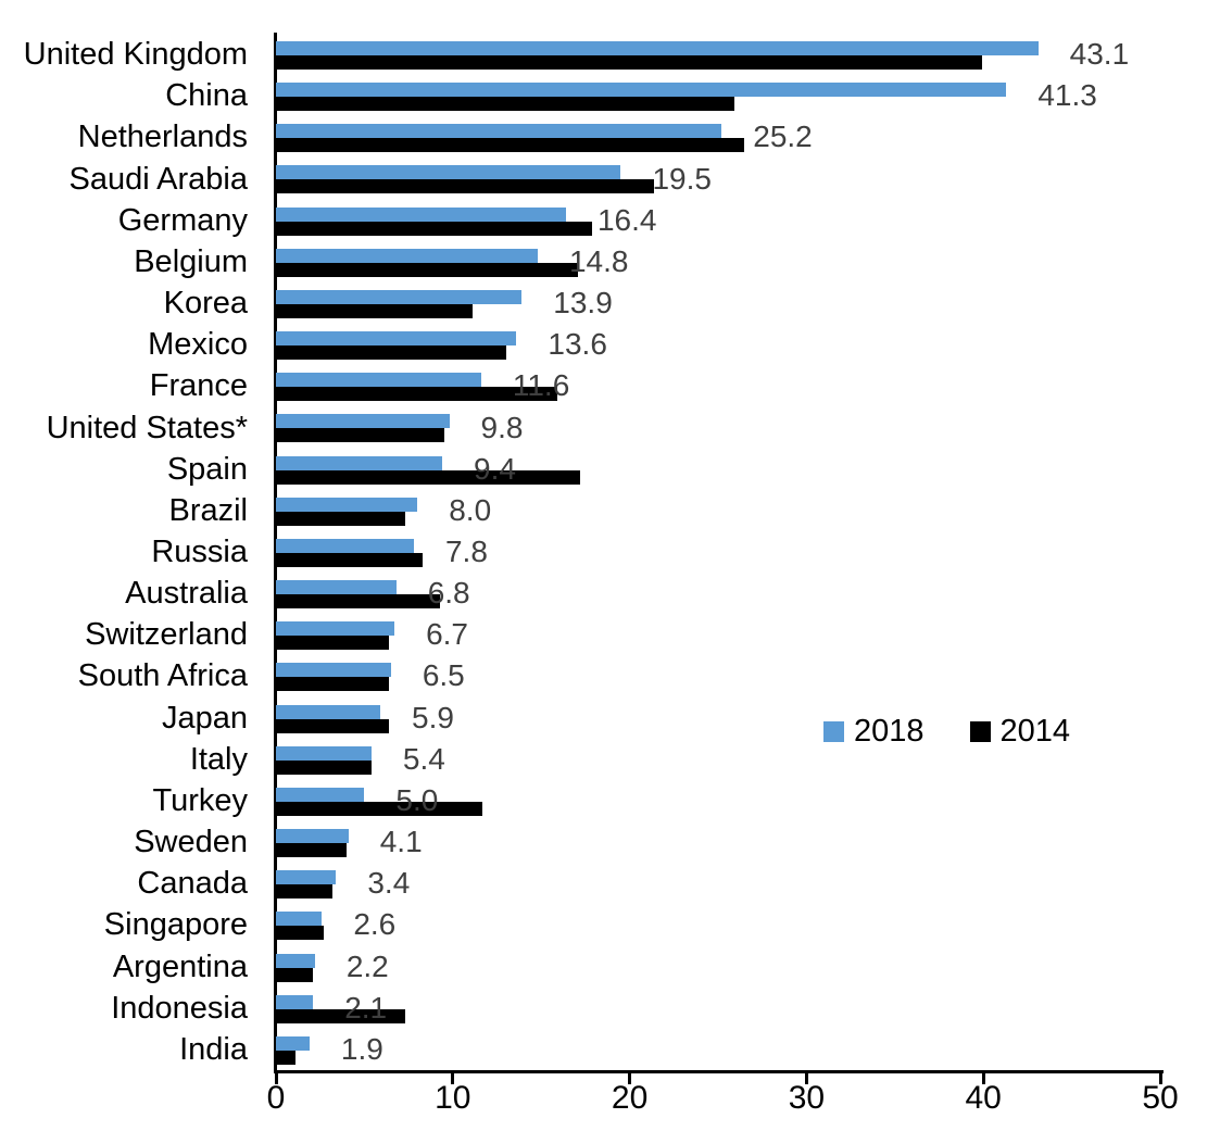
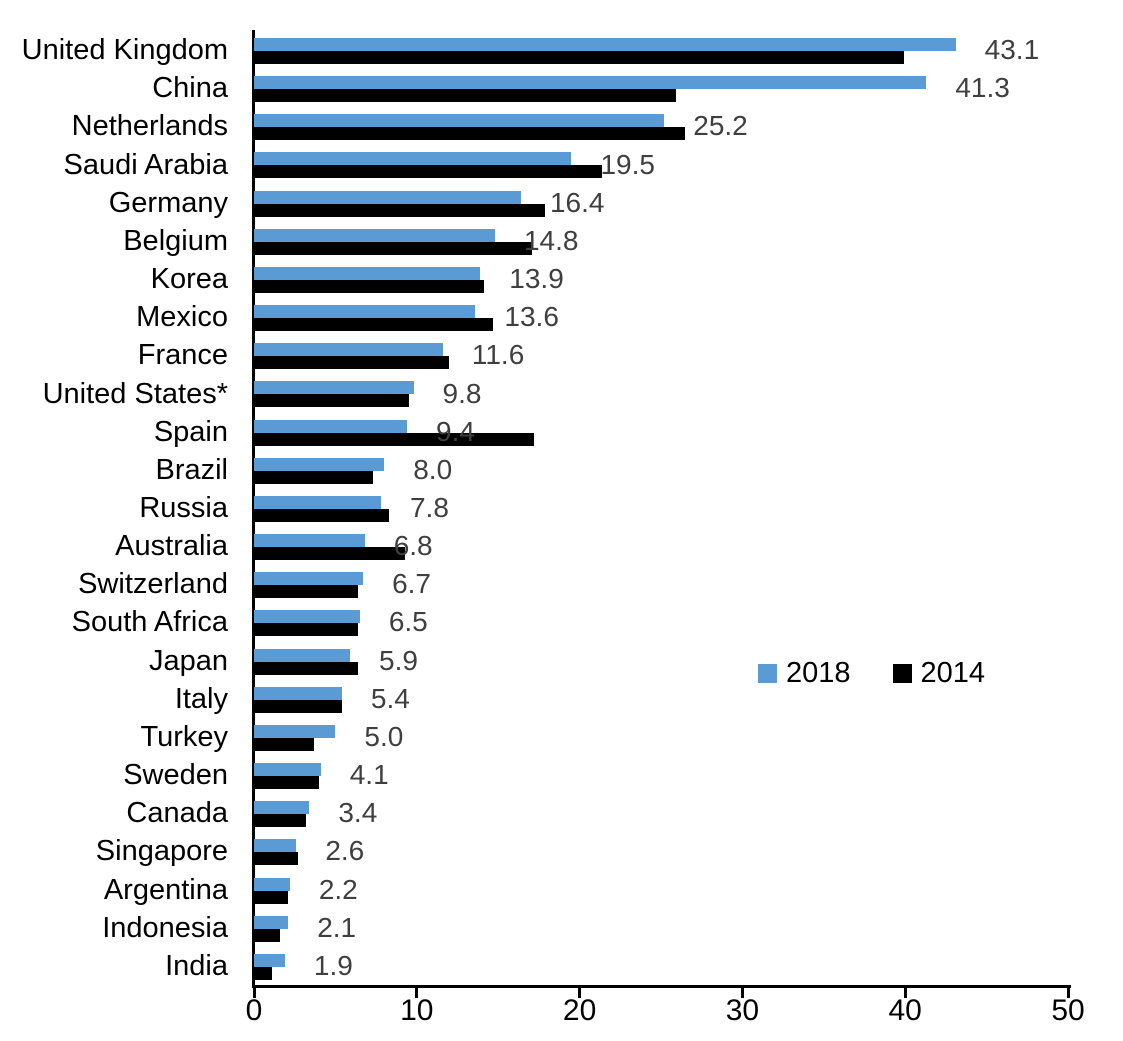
2014/Korea: 11.1 -> 14.1
2014/Mexico: 13.0 -> 14.7
2014/France: 15.9 -> 12.0
2014/Turkey: 11.7 -> 3.7
2014/Indonesia: 7.3 -> 1.6
